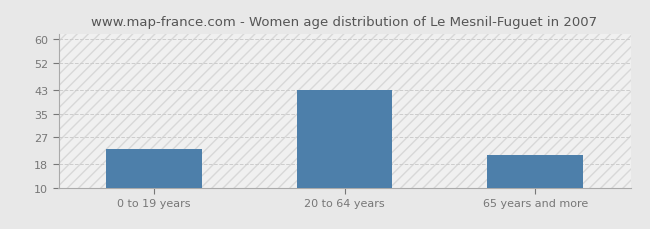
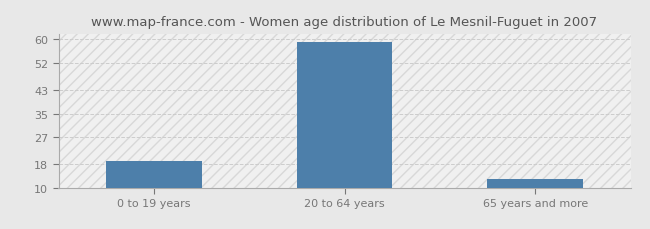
0 to 19 years: 23 -> 19
20 to 64 years: 43 -> 59
65 years and more: 21 -> 13
